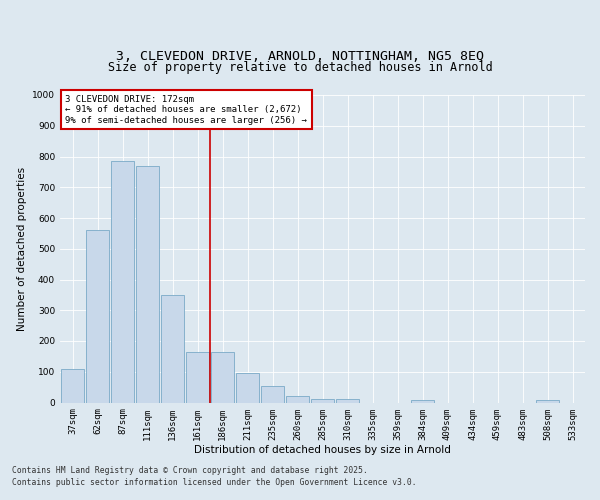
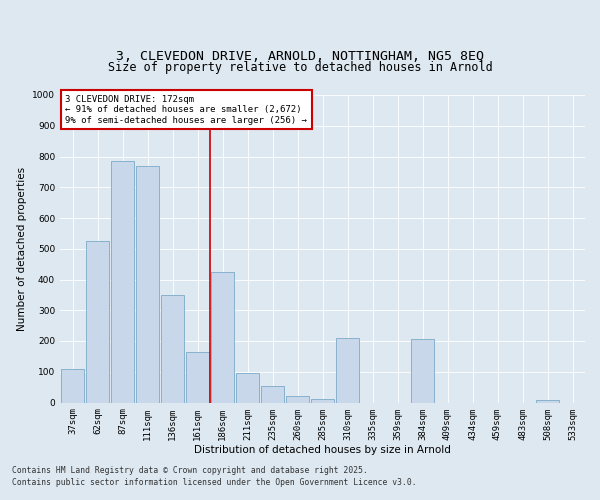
62sqm: 560 -> 525
186sqm: 165 -> 425
310sqm: 10 -> 210
384sqm: 8 -> 205
